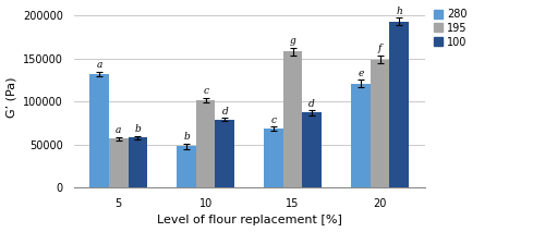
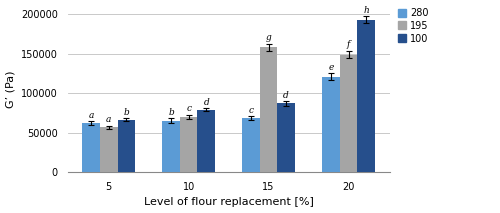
280/5: 132000 -> 62000
100/5: 58000 -> 66000
280/10: 48000 -> 65000
195/10: 102000 -> 70000
